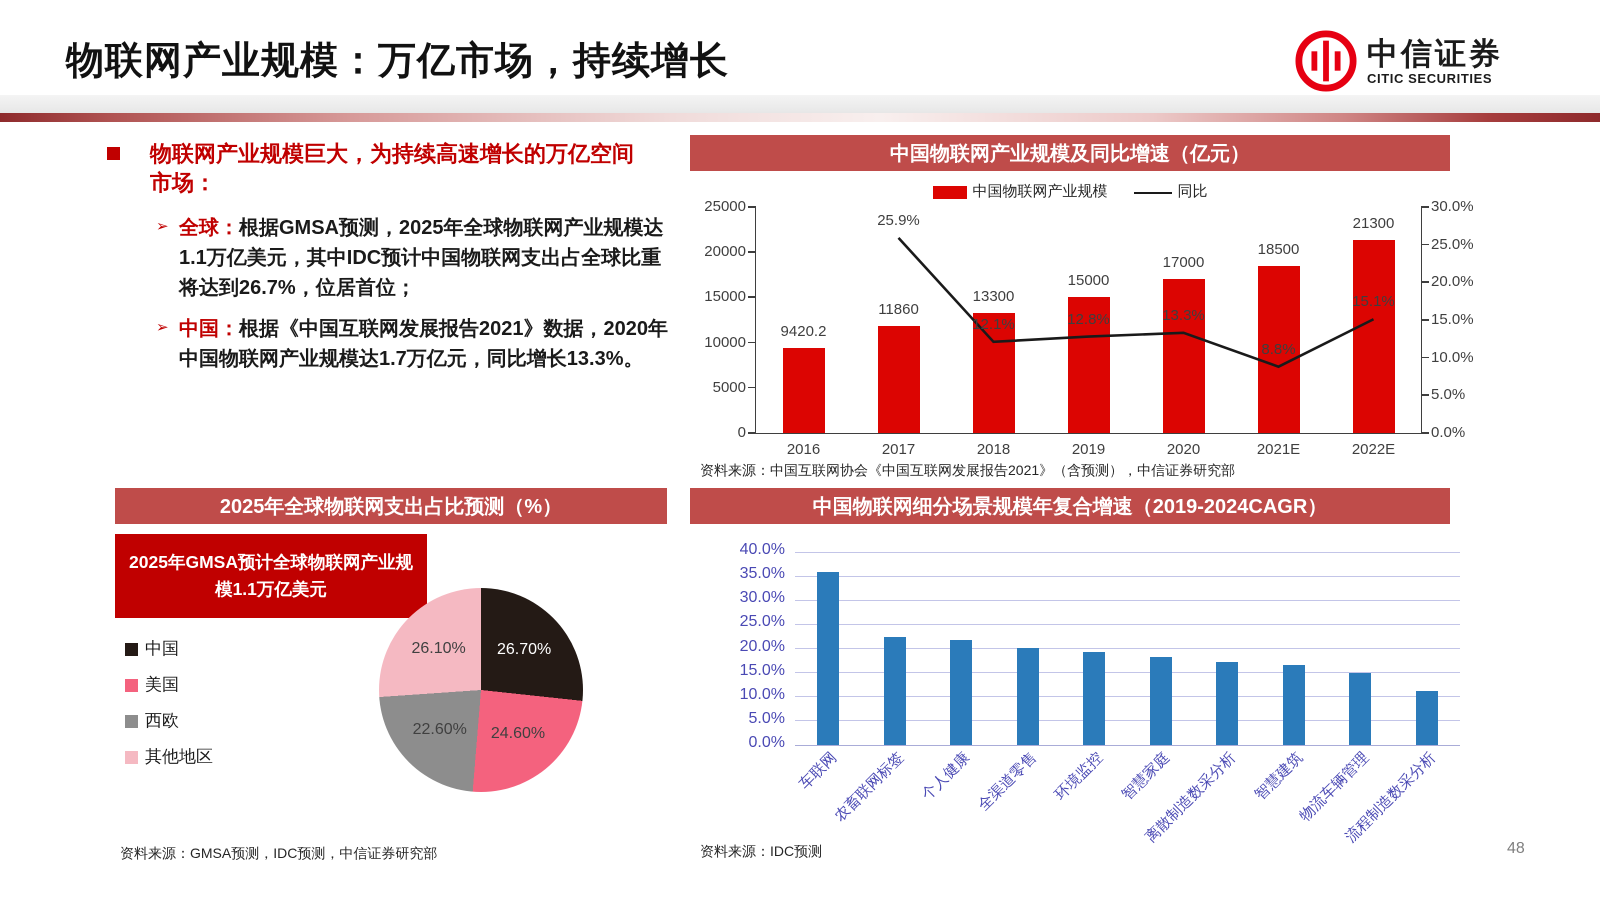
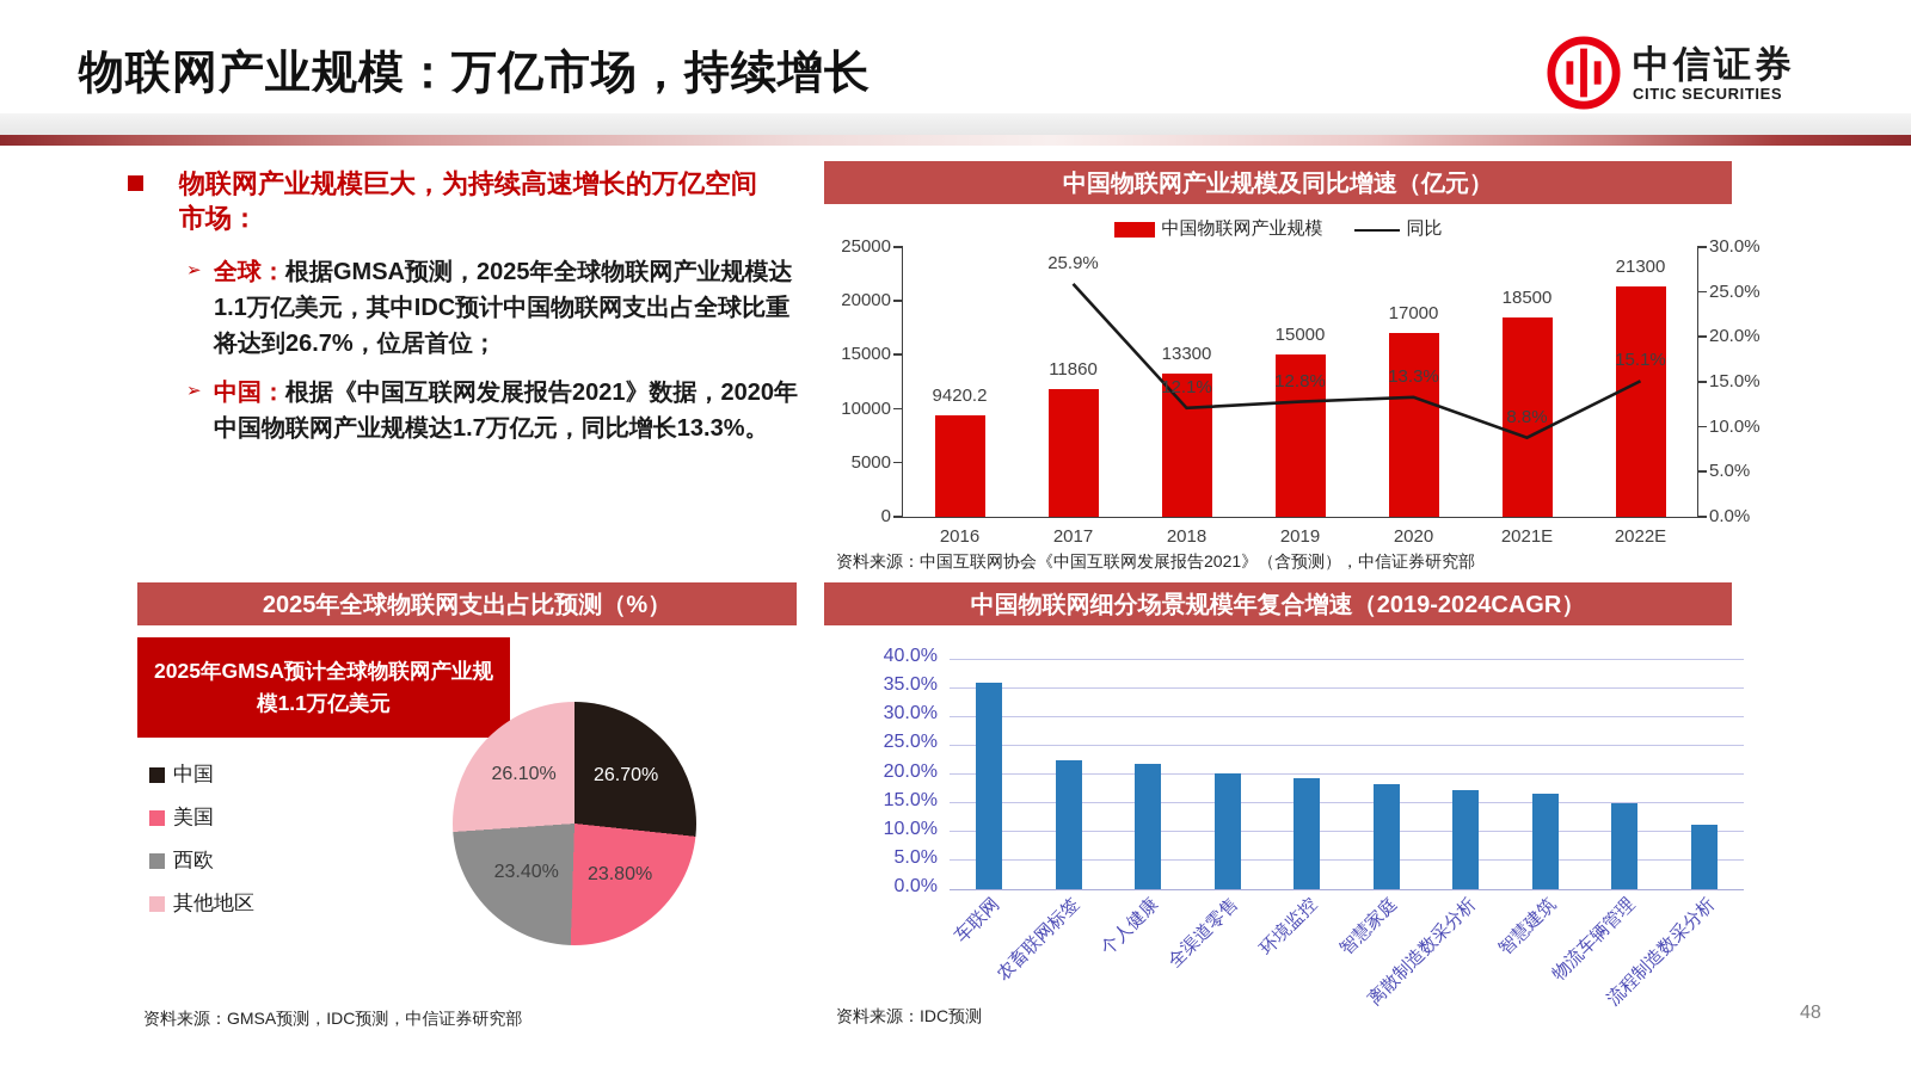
2025年全球物联网支出占比预测（%）/美国: 24.60% -> 23.80%
2025年全球物联网支出占比预测（%）/西欧: 22.60% -> 23.40%
